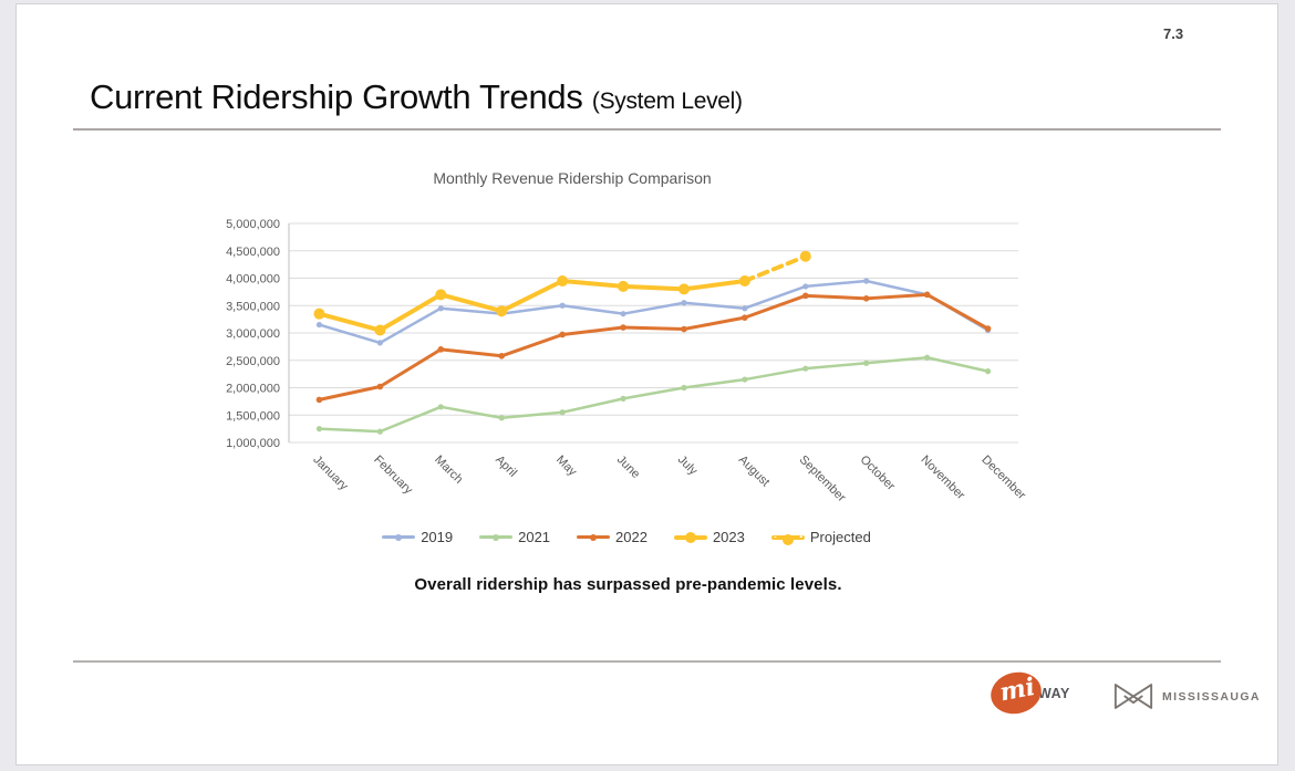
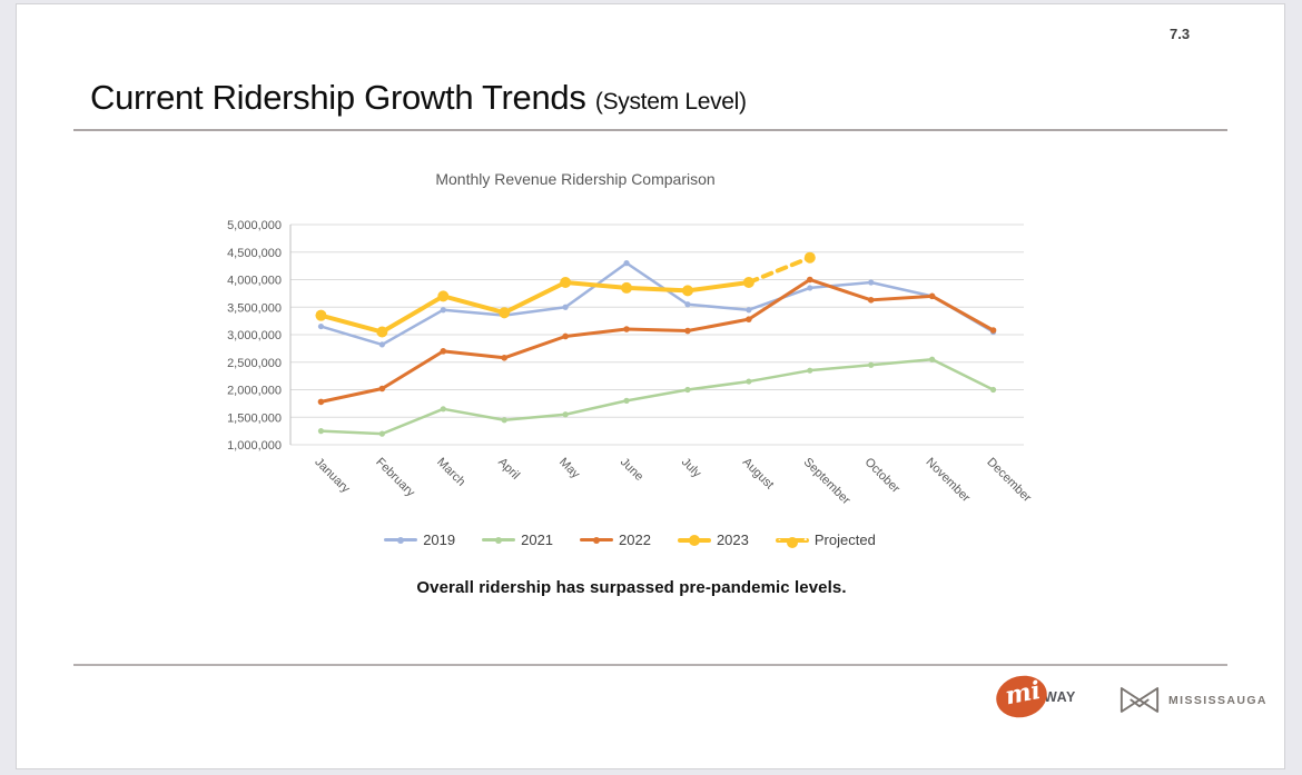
2019/June: 3400000 -> 4300000
2022/September: 3700000 -> 4000000
2021/December: 2300000 -> 2000000
